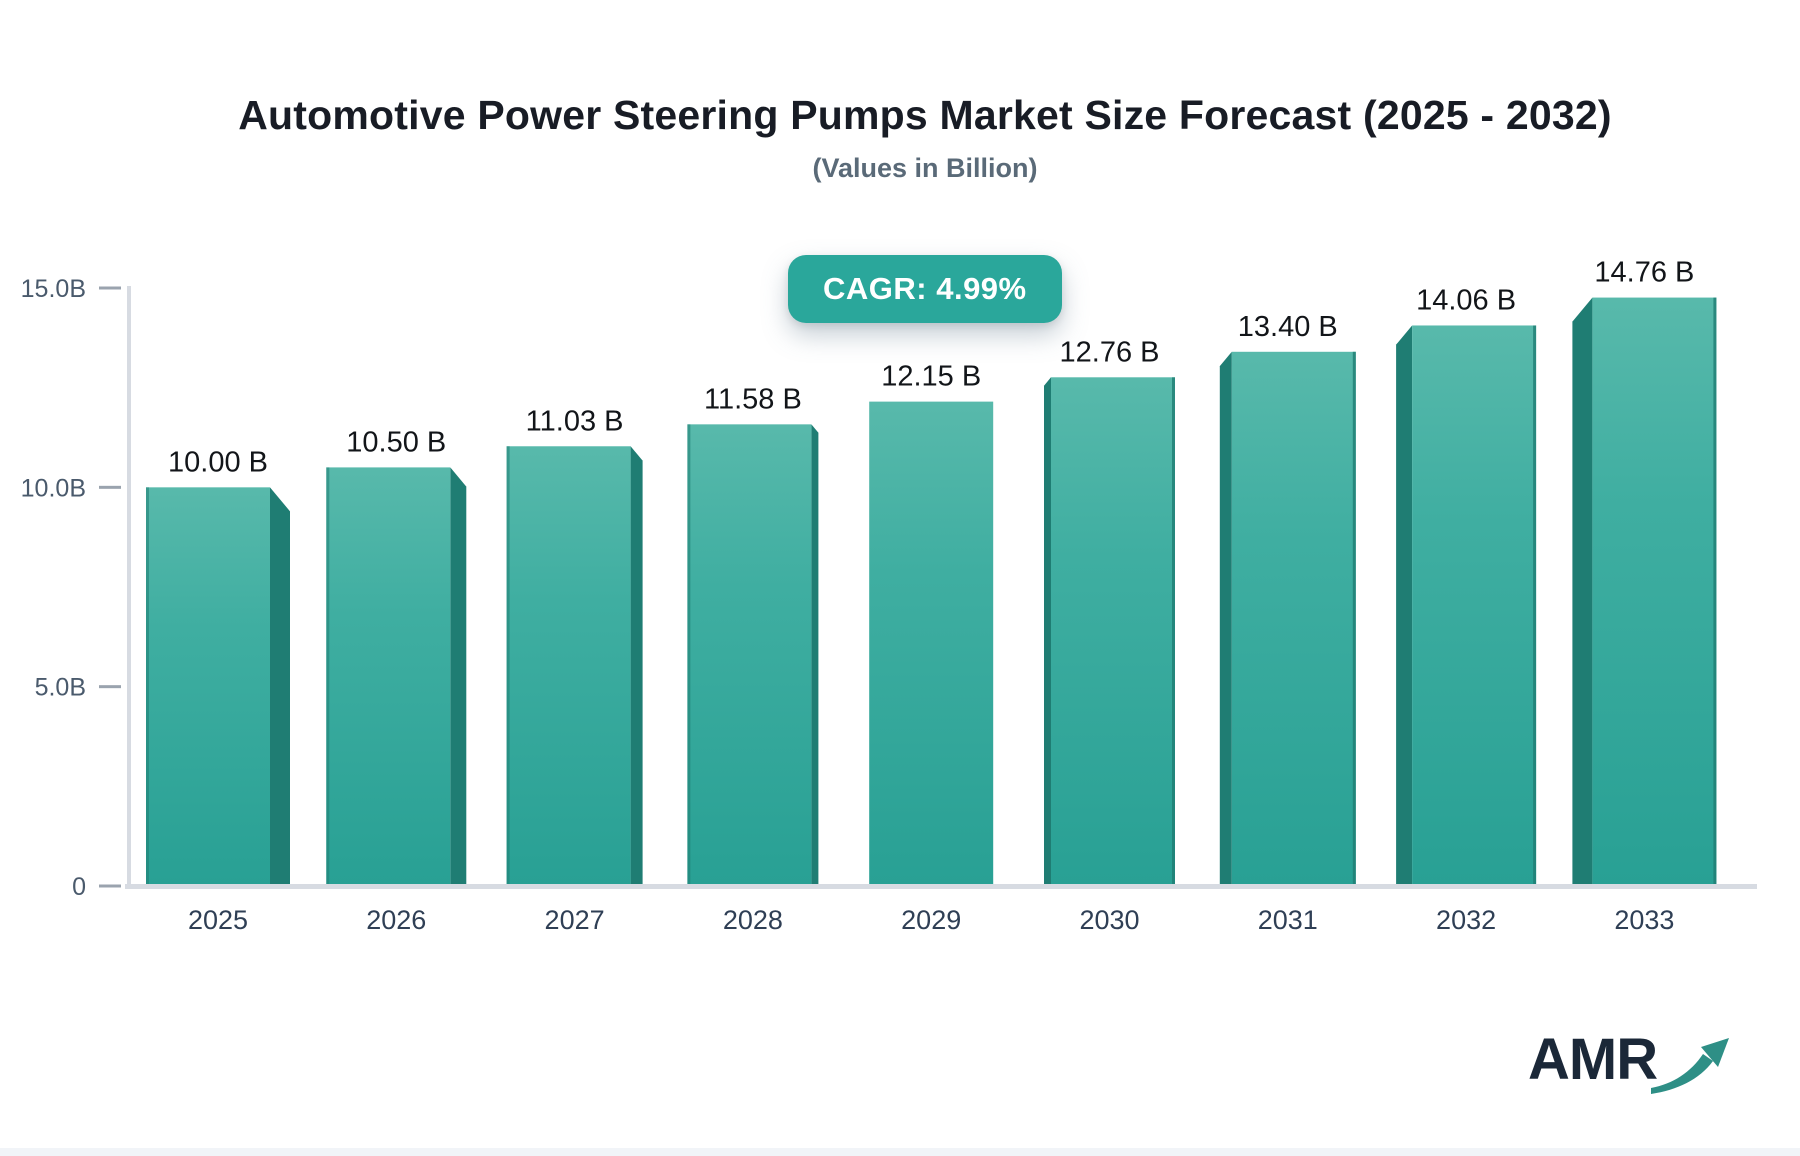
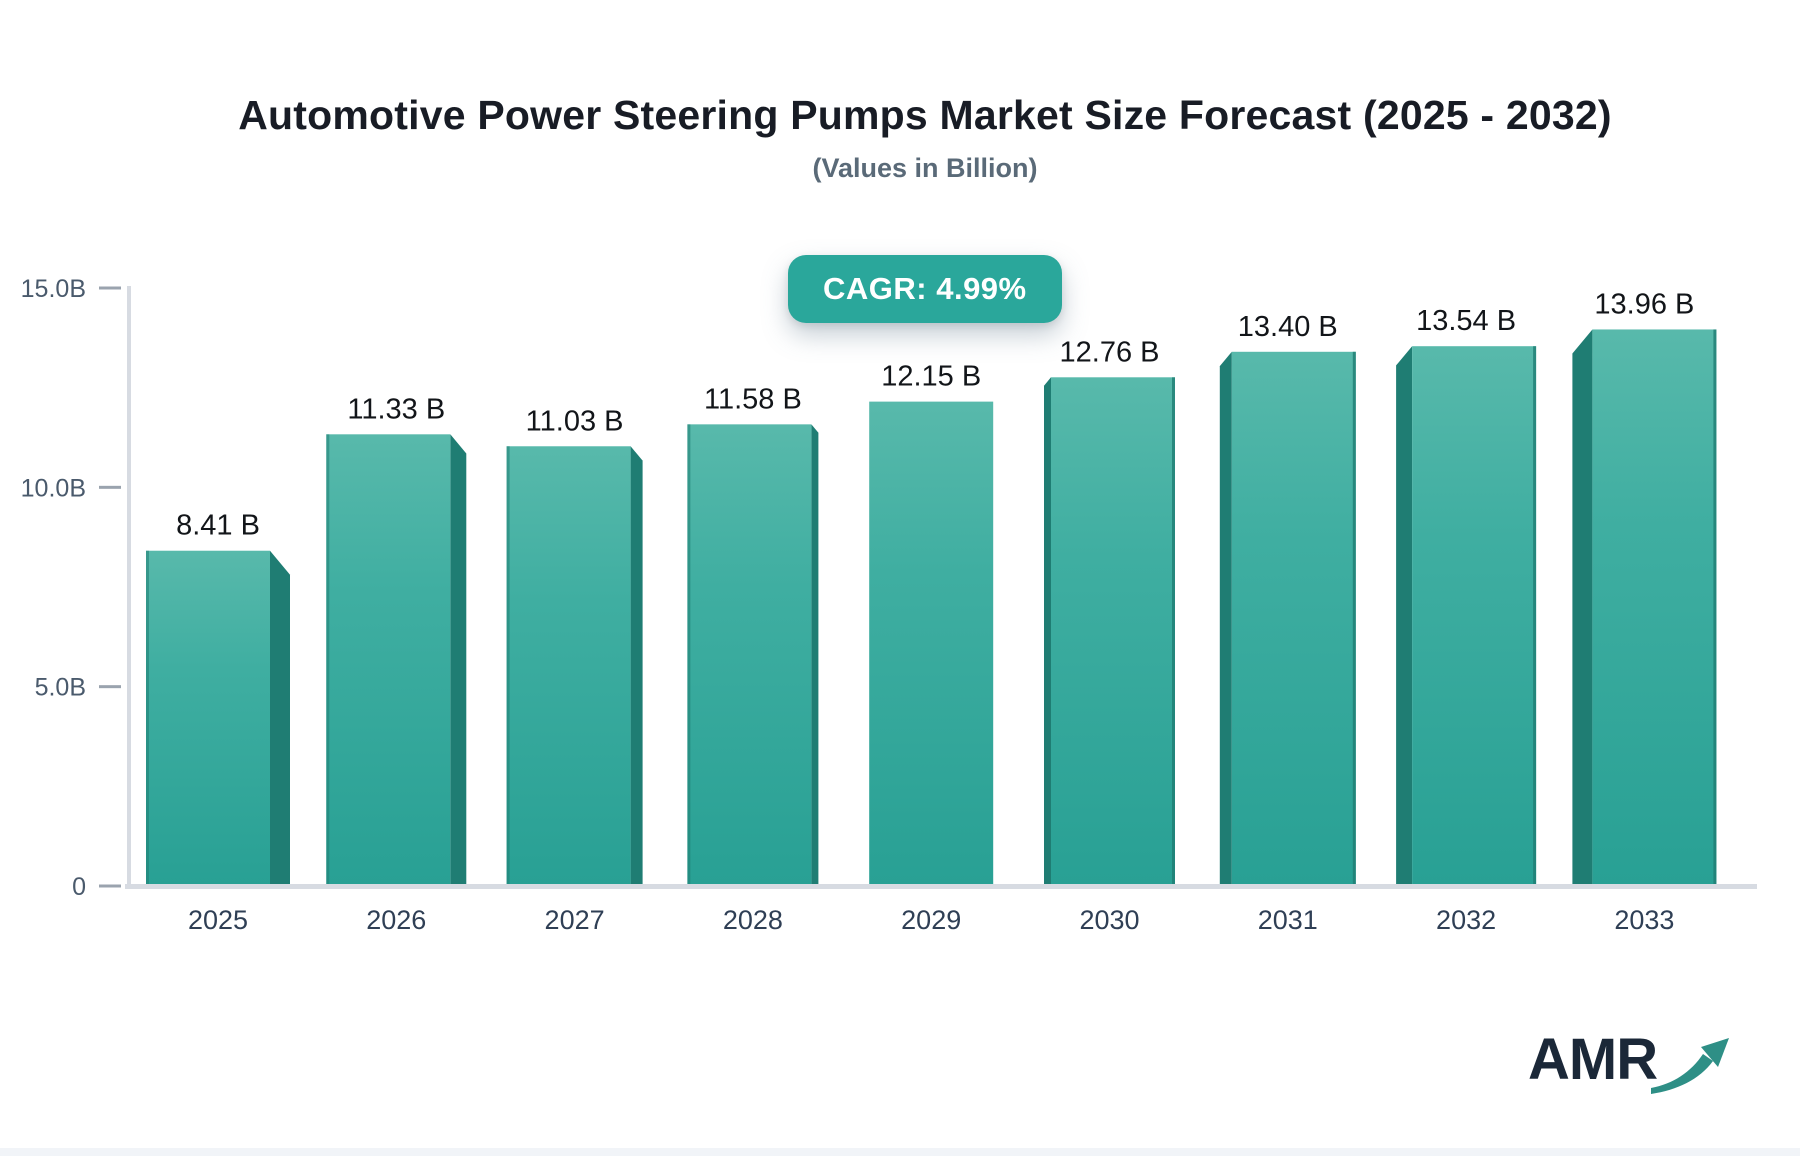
2025: 10.00 -> 8.41
2026: 10.50 -> 11.33
2032: 14.06 -> 13.54
2033: 14.76 -> 13.96
